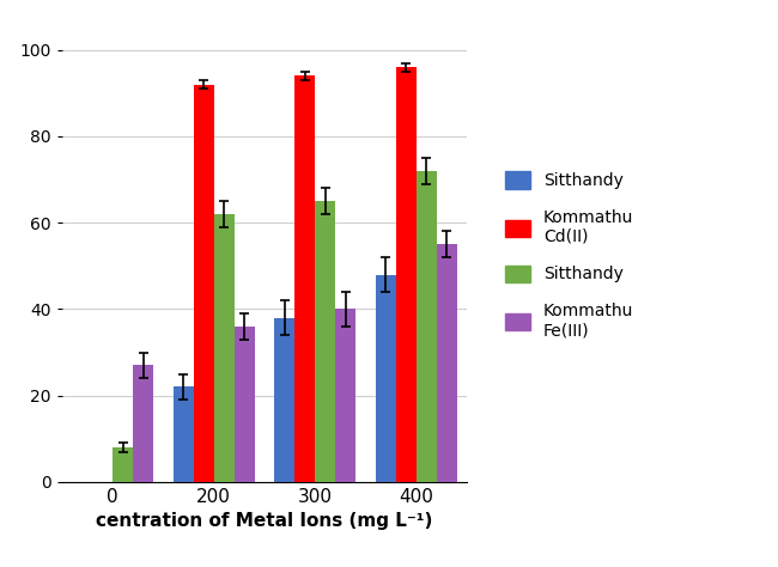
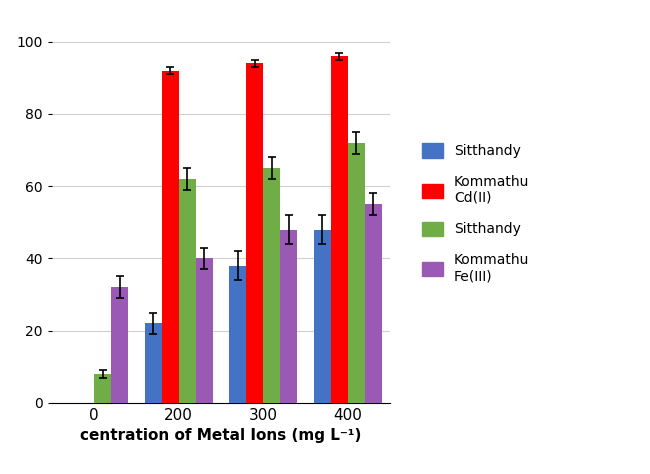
Kommathu Fe(III)/0: 27 -> 32
Kommathu Fe(III)/200: 36 -> 40
Kommathu Fe(III)/300: 40 -> 48
